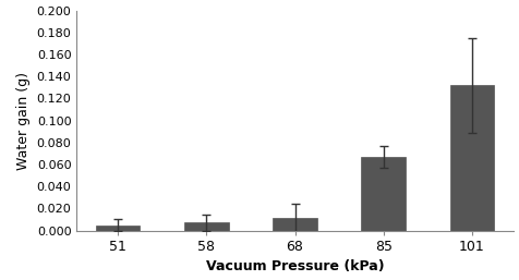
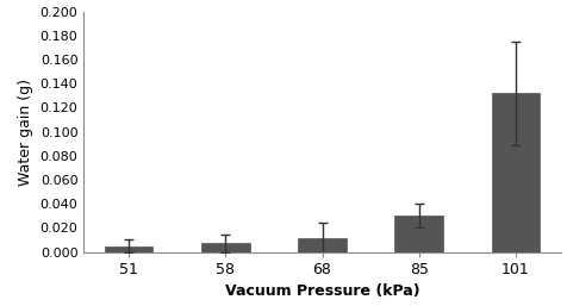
85: 0.067 -> 0.030
